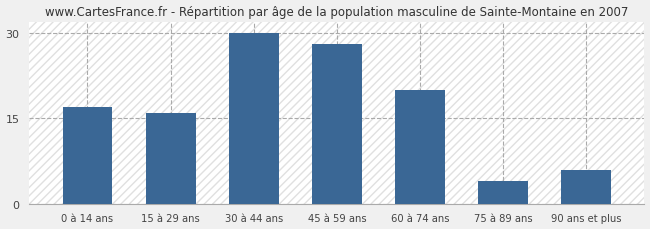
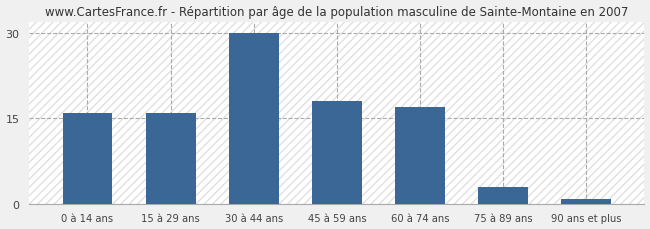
0 à 14 ans: 17.0 -> 16.0
45 à 59 ans: 28.0 -> 18.0
60 à 74 ans: 20.0 -> 17.0
75 à 89 ans: 4.0 -> 3.0
90 ans et plus: 6.0 -> 0.8
